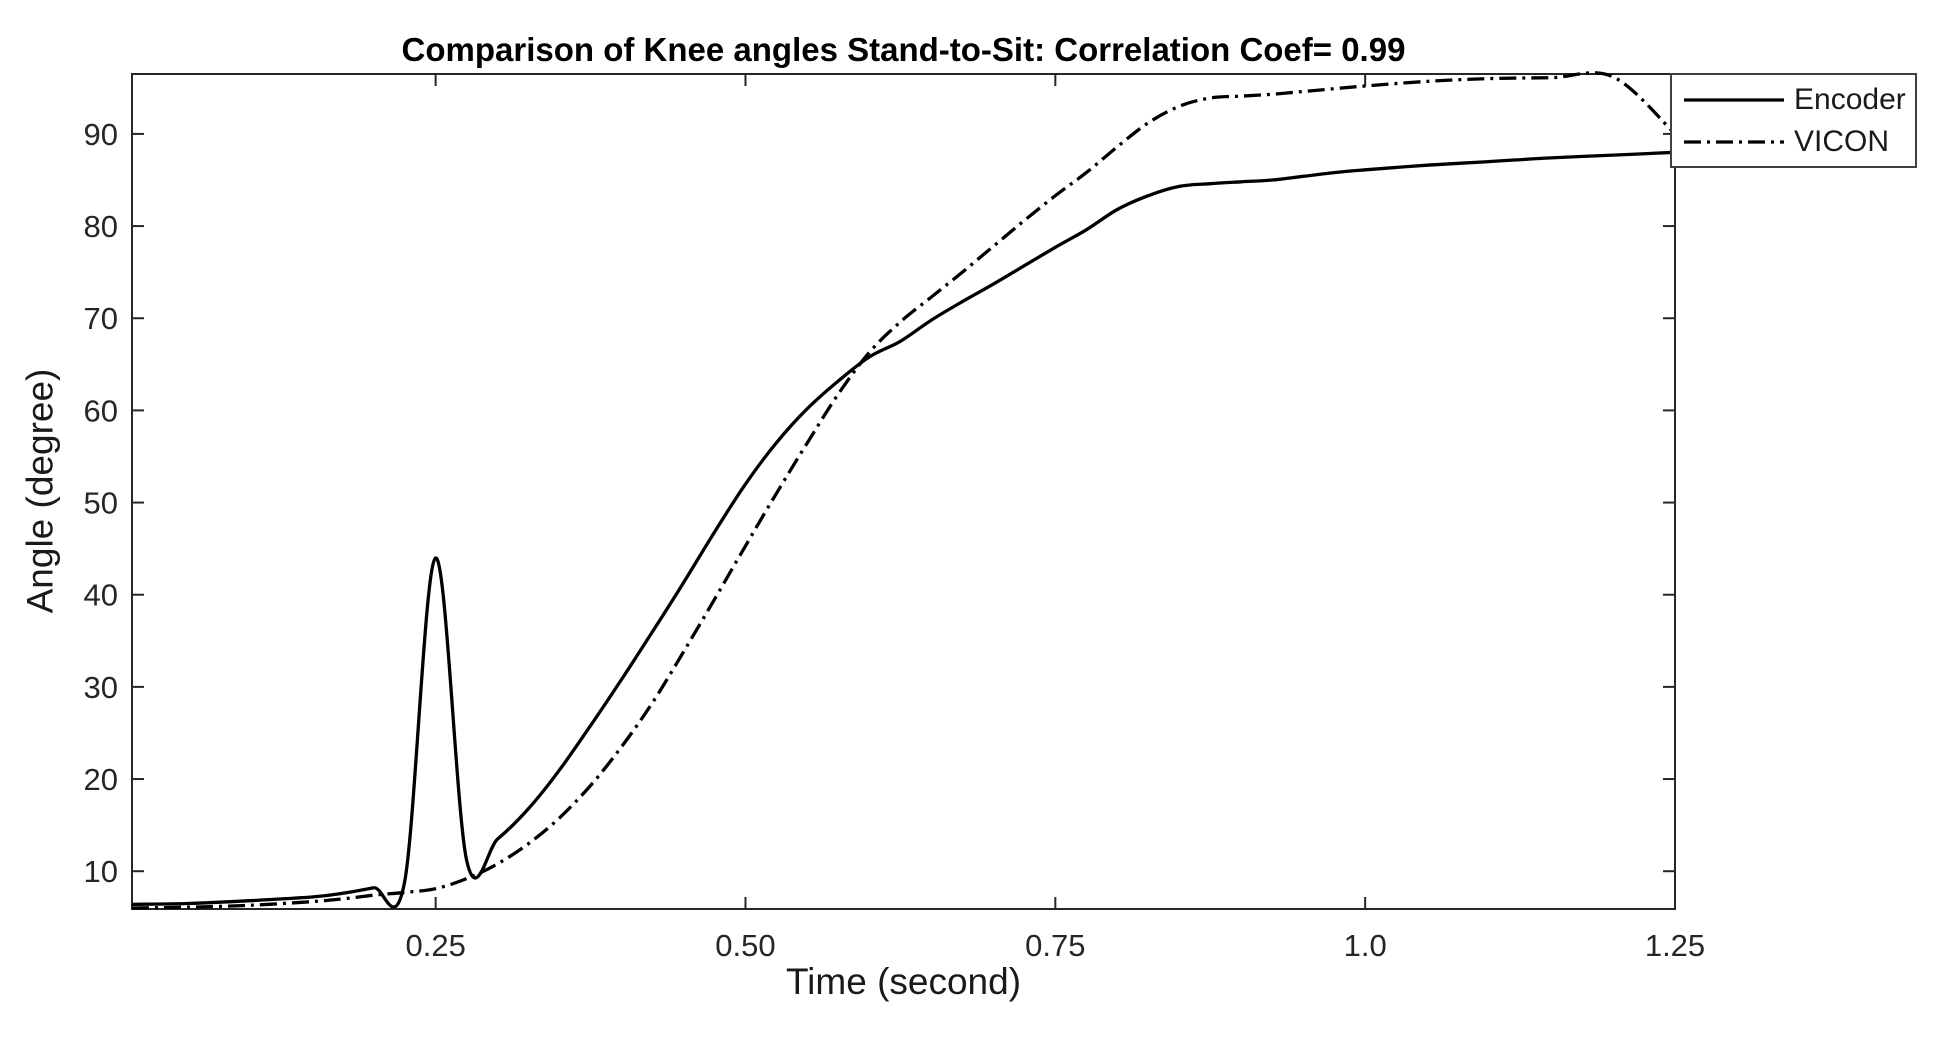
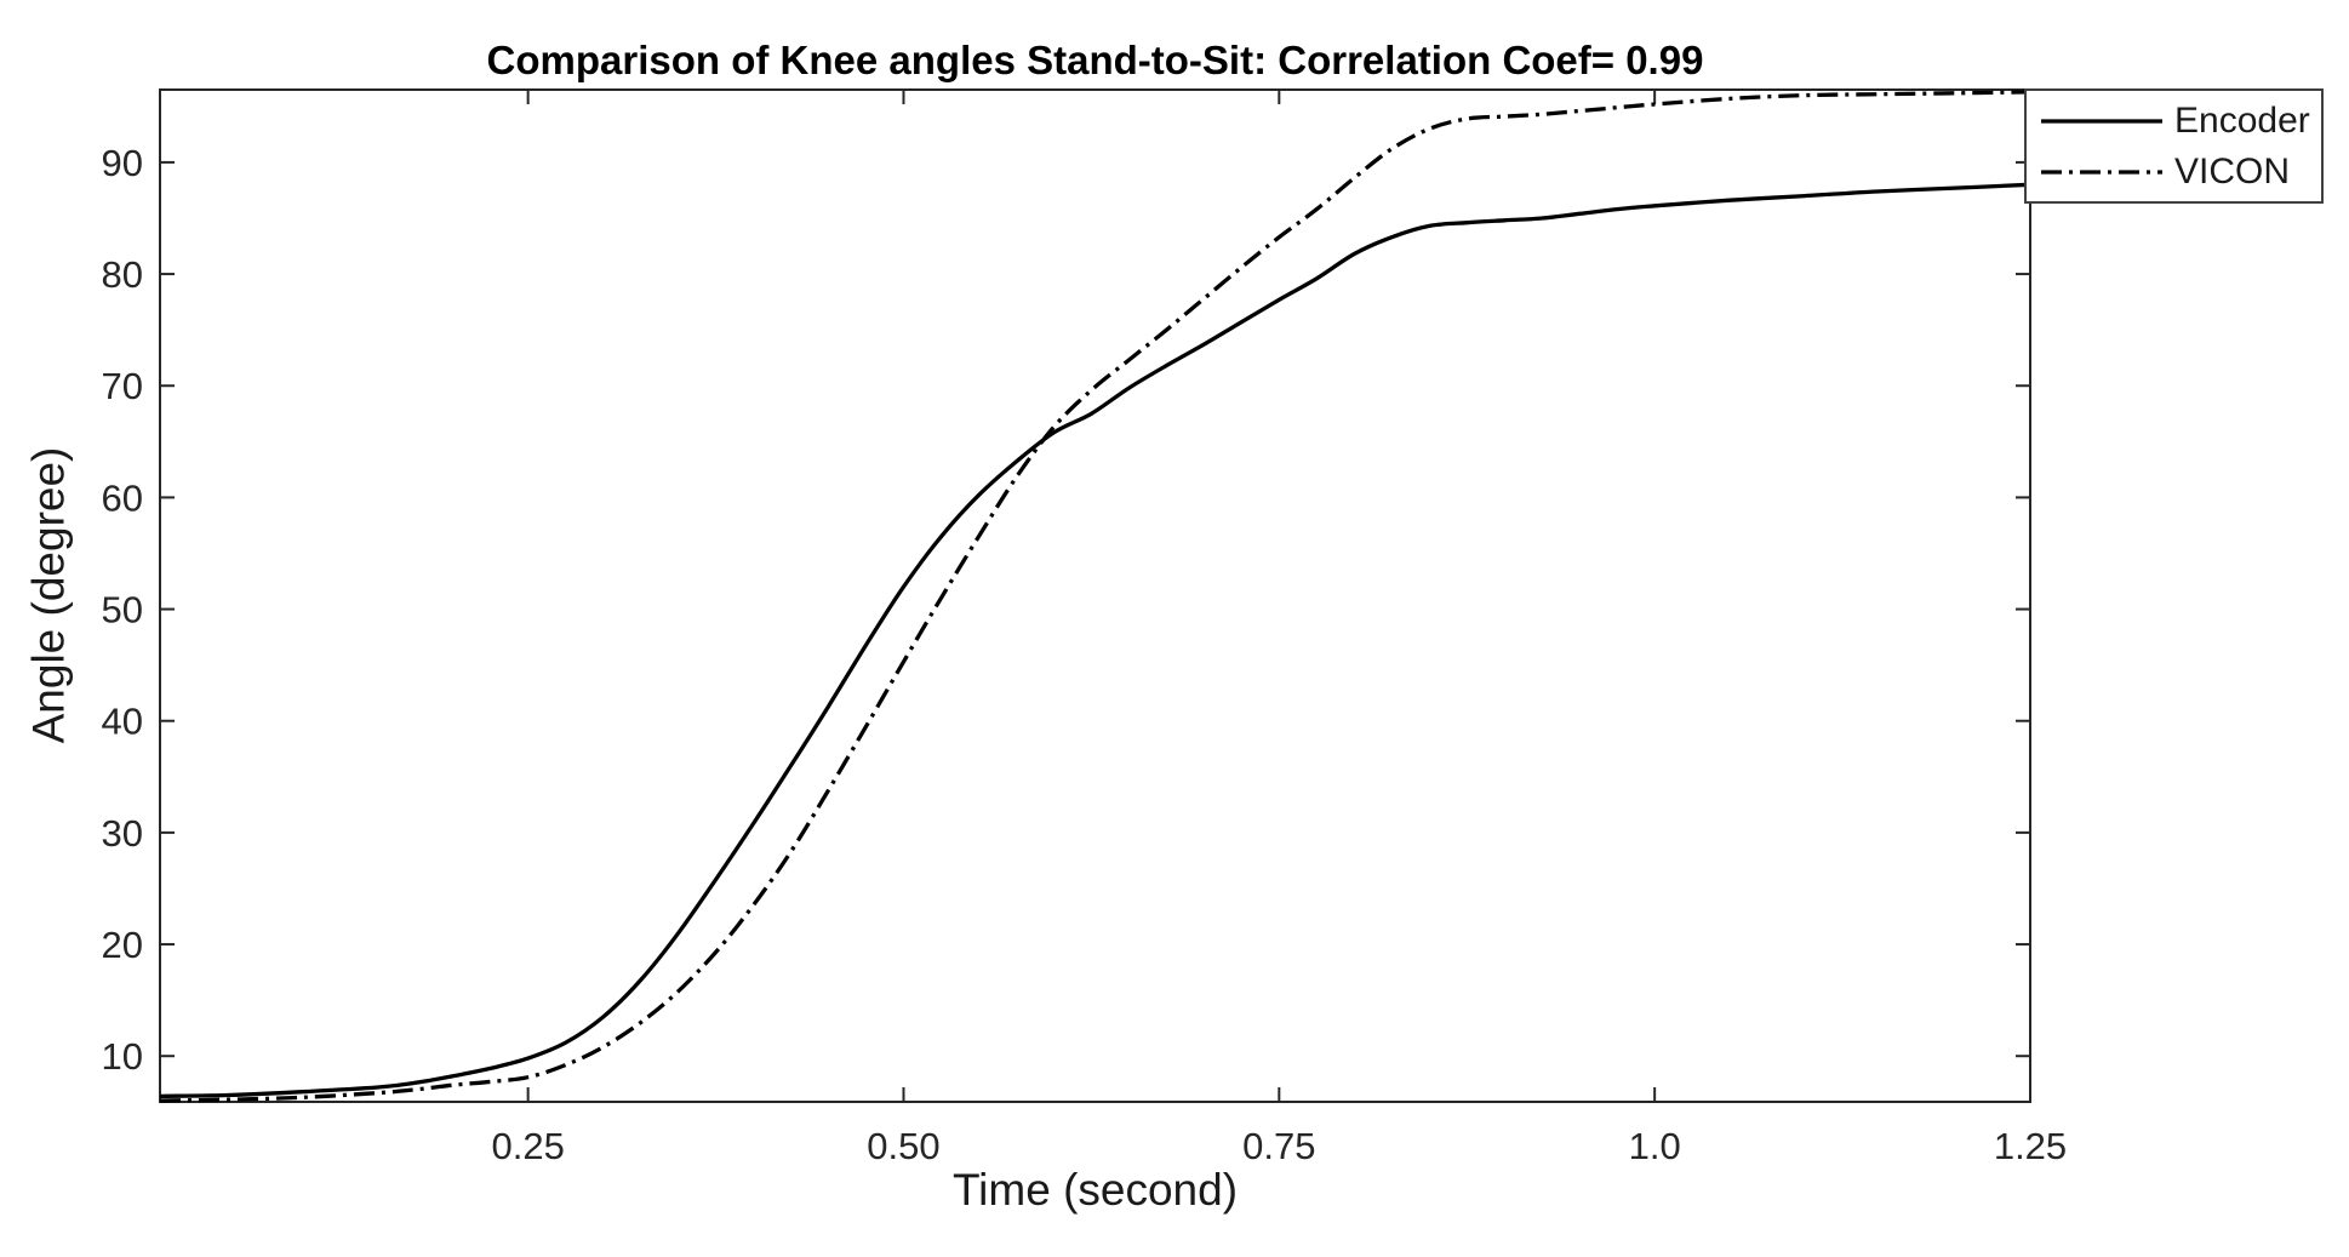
Encoder/0.25: 44 -> 10
VICON/1.25: 90 -> 96
